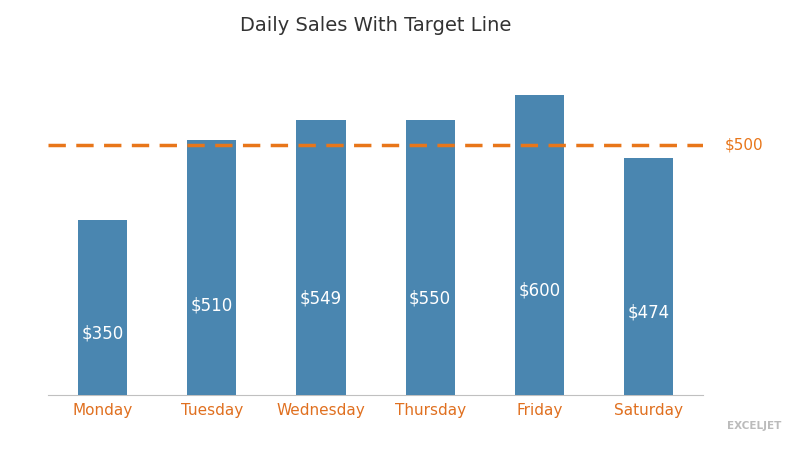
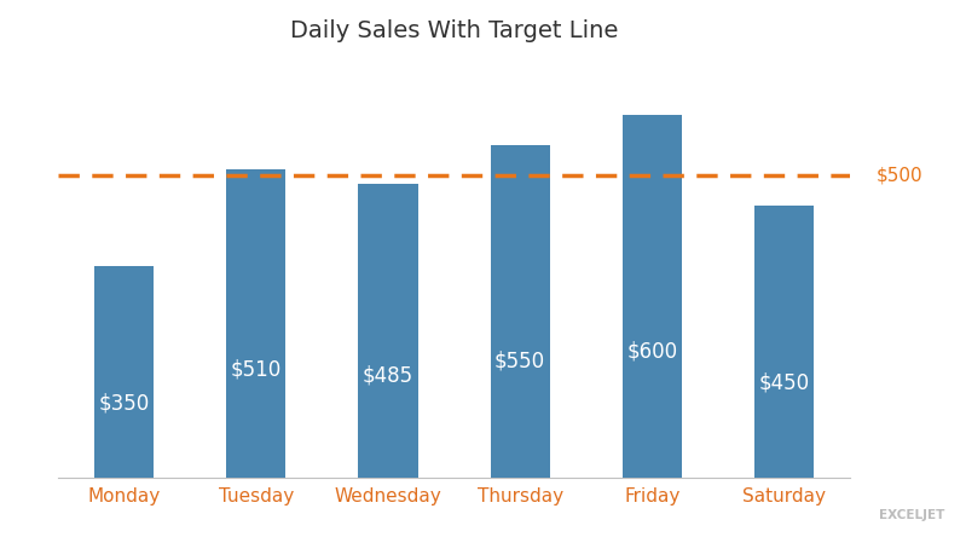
Wednesday: $549 -> $485
Saturday: $474 -> $450
